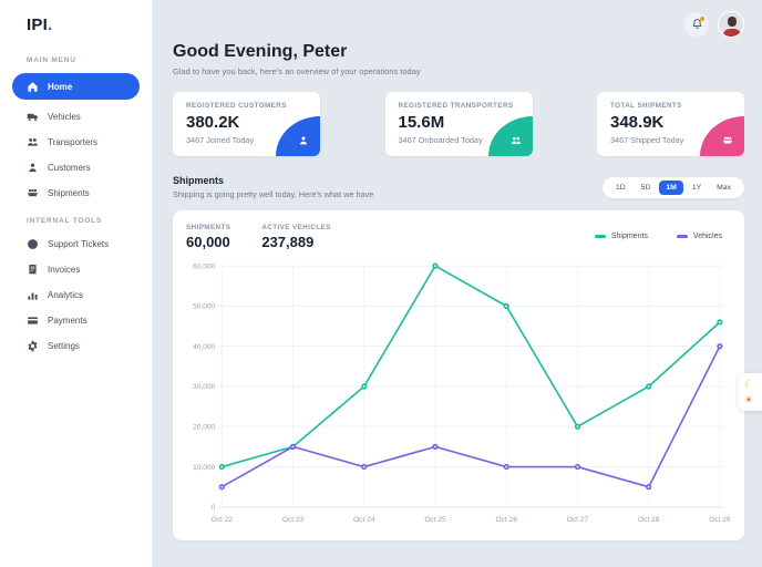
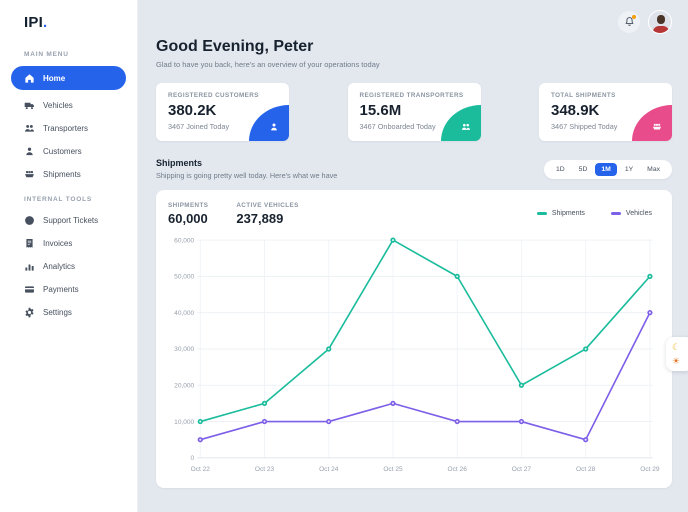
Vehicles/Oct 23: 15000 -> 10000
Shipments/Oct 29: 46000 -> 50000
